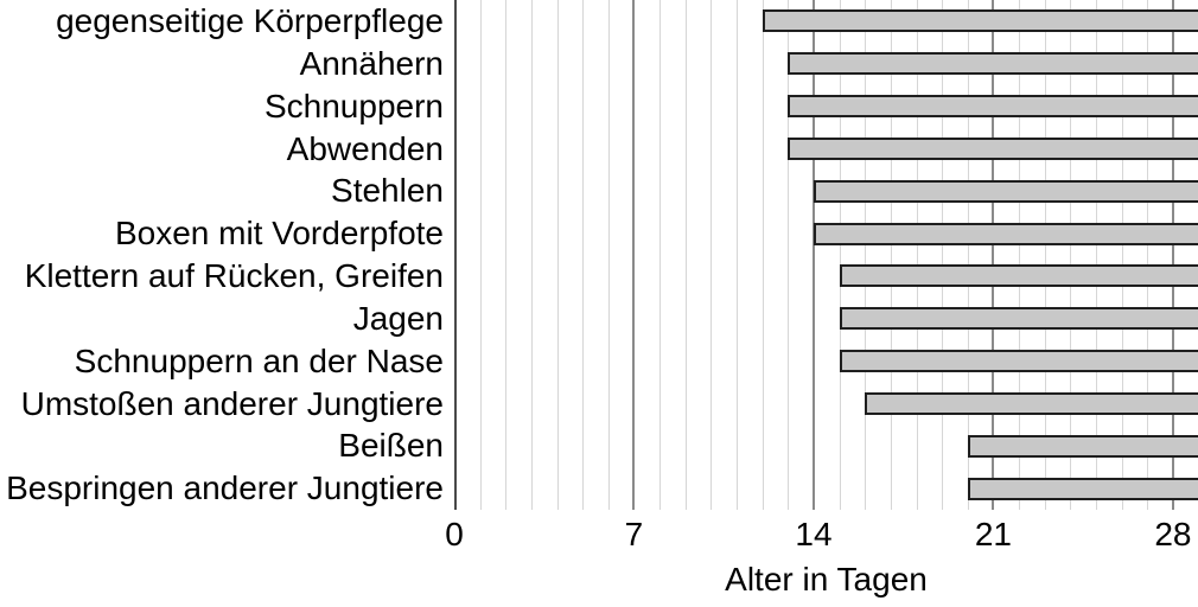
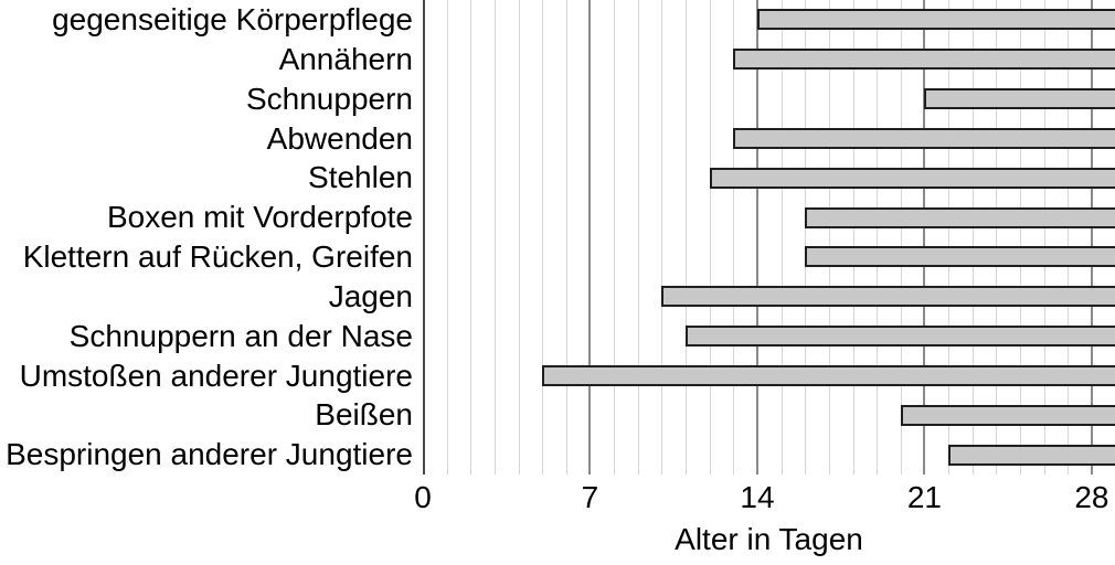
gegenseitige Körperpflege: 12 -> 14
Schnuppern: 13 -> 21
Stehlen: 14 -> 12
Boxen mit Vorderpfote: 14 -> 16
Klettern auf Rücken, Greifen: 15 -> 16
Jagen: 15 -> 10
Schnuppern an der Nase: 15 -> 11
Umstoßen anderer Jungtiere: 16 -> 5
Bespringen anderer Jungtiere: 20 -> 22
